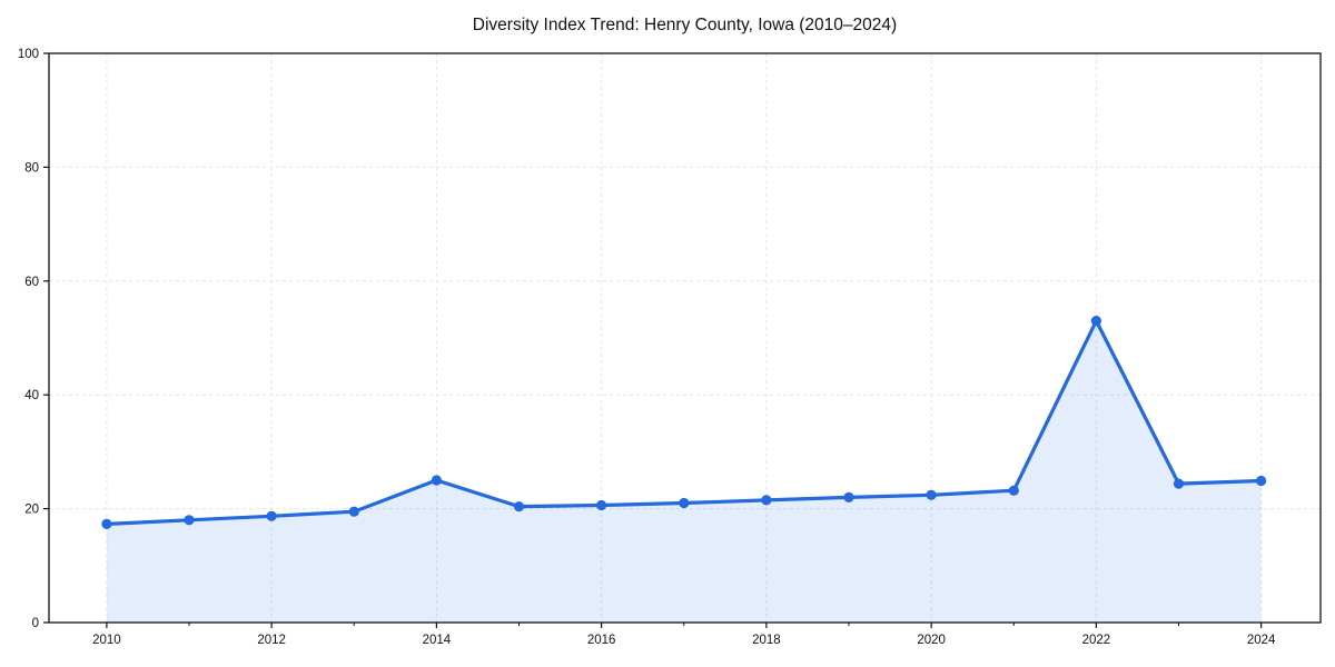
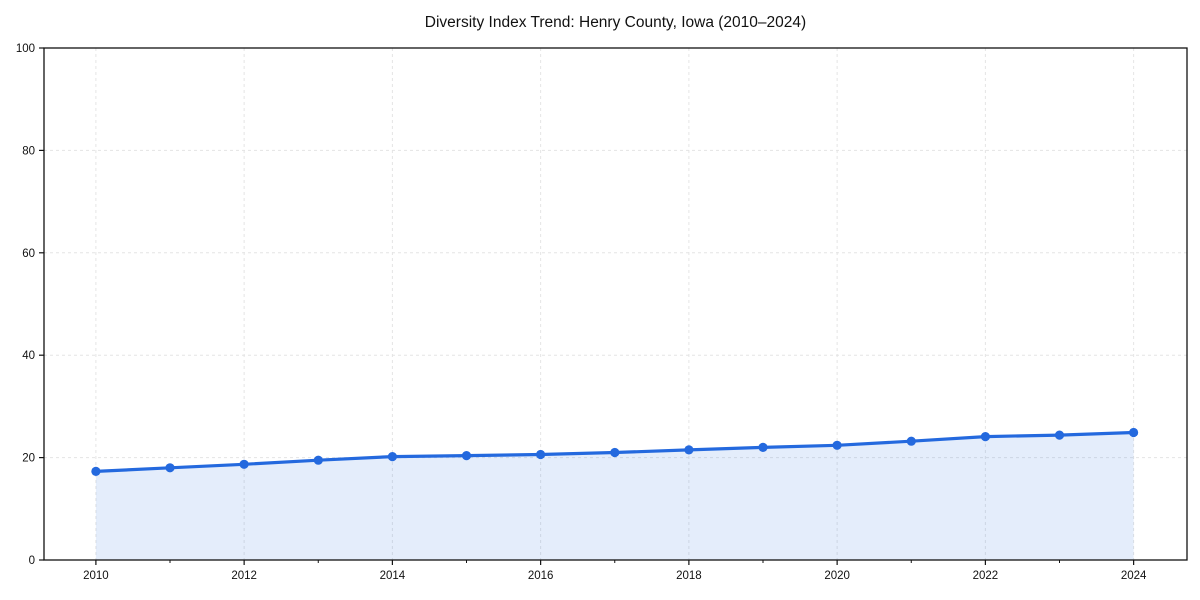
2014: 25 -> 20
2022: 53 -> 24
